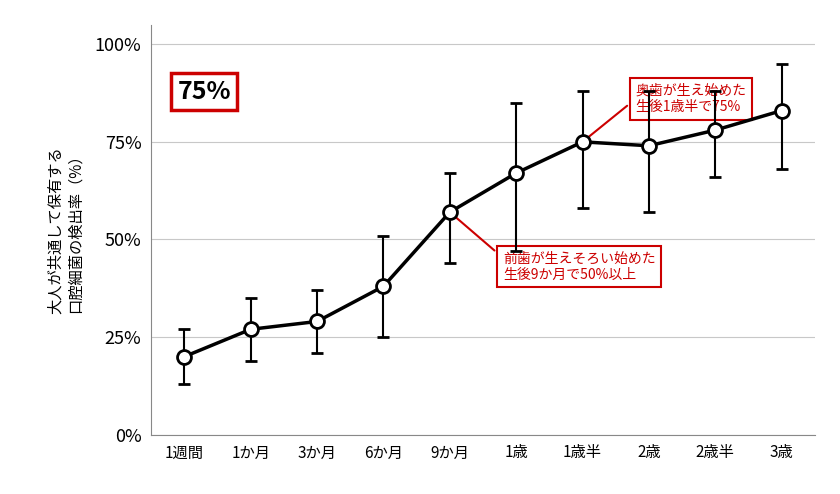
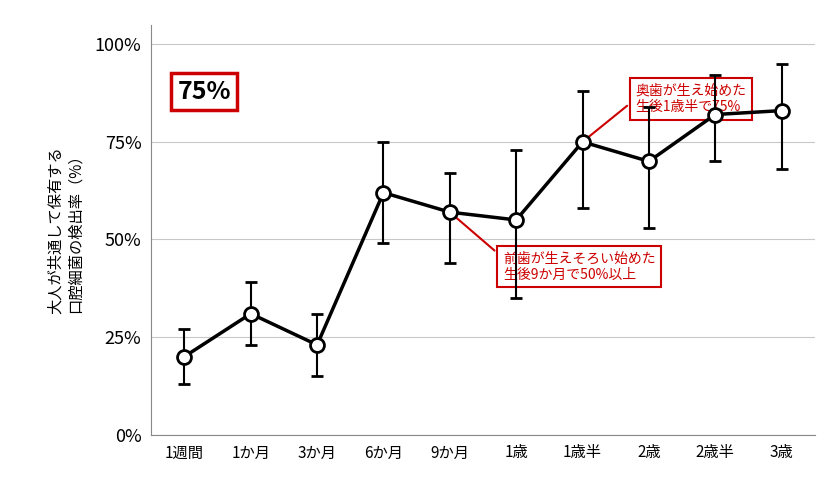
1か月: 27% -> 31%
3か月: 29% -> 23%
6か月: 38% -> 62%
1歳: 67% -> 55%
2歳: 74% -> 70%
2歳半: 78% -> 82%
